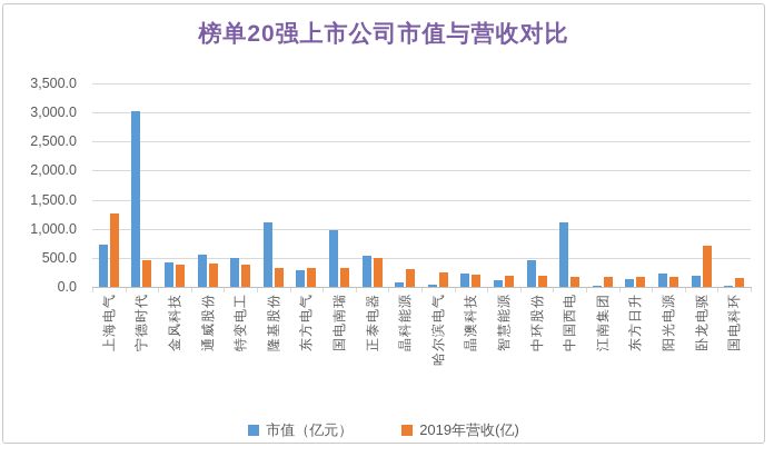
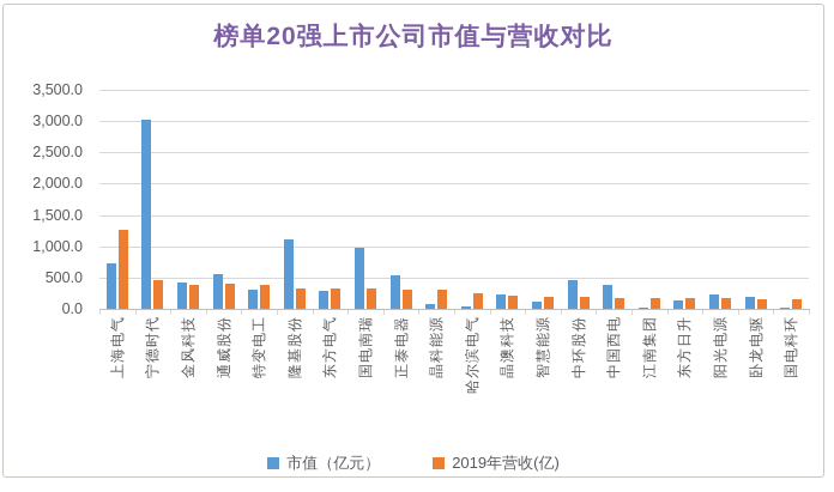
市值（亿元）/特变电工: 500 -> 300
2019年营收(亿)/正泰电器: 500 -> 300
市值（亿元）/中国西电: 1100 -> 400
2019年营收(亿)/卧龙电驱: 700 -> 200
